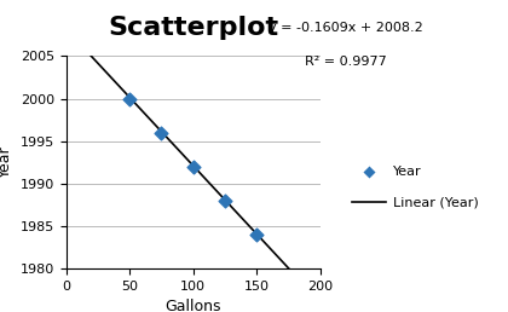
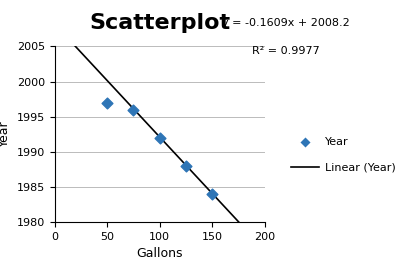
50: 2000 -> 1997
